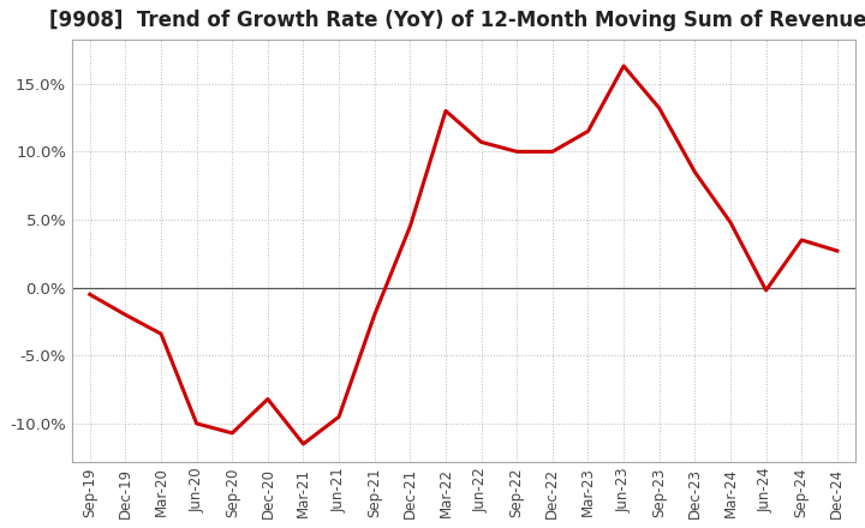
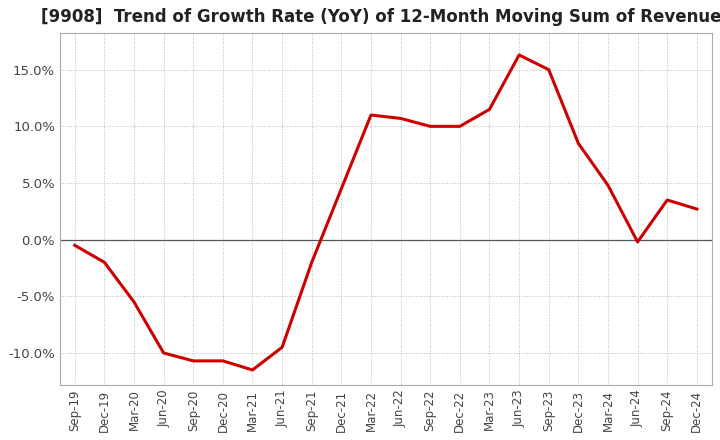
Mar-20: -3.4% -> -5.5%
Dec-20: -8.2% -> -10.7%
Mar-22: 13.0% -> 11.0%
Sep-23: 13.2% -> 15.0%
